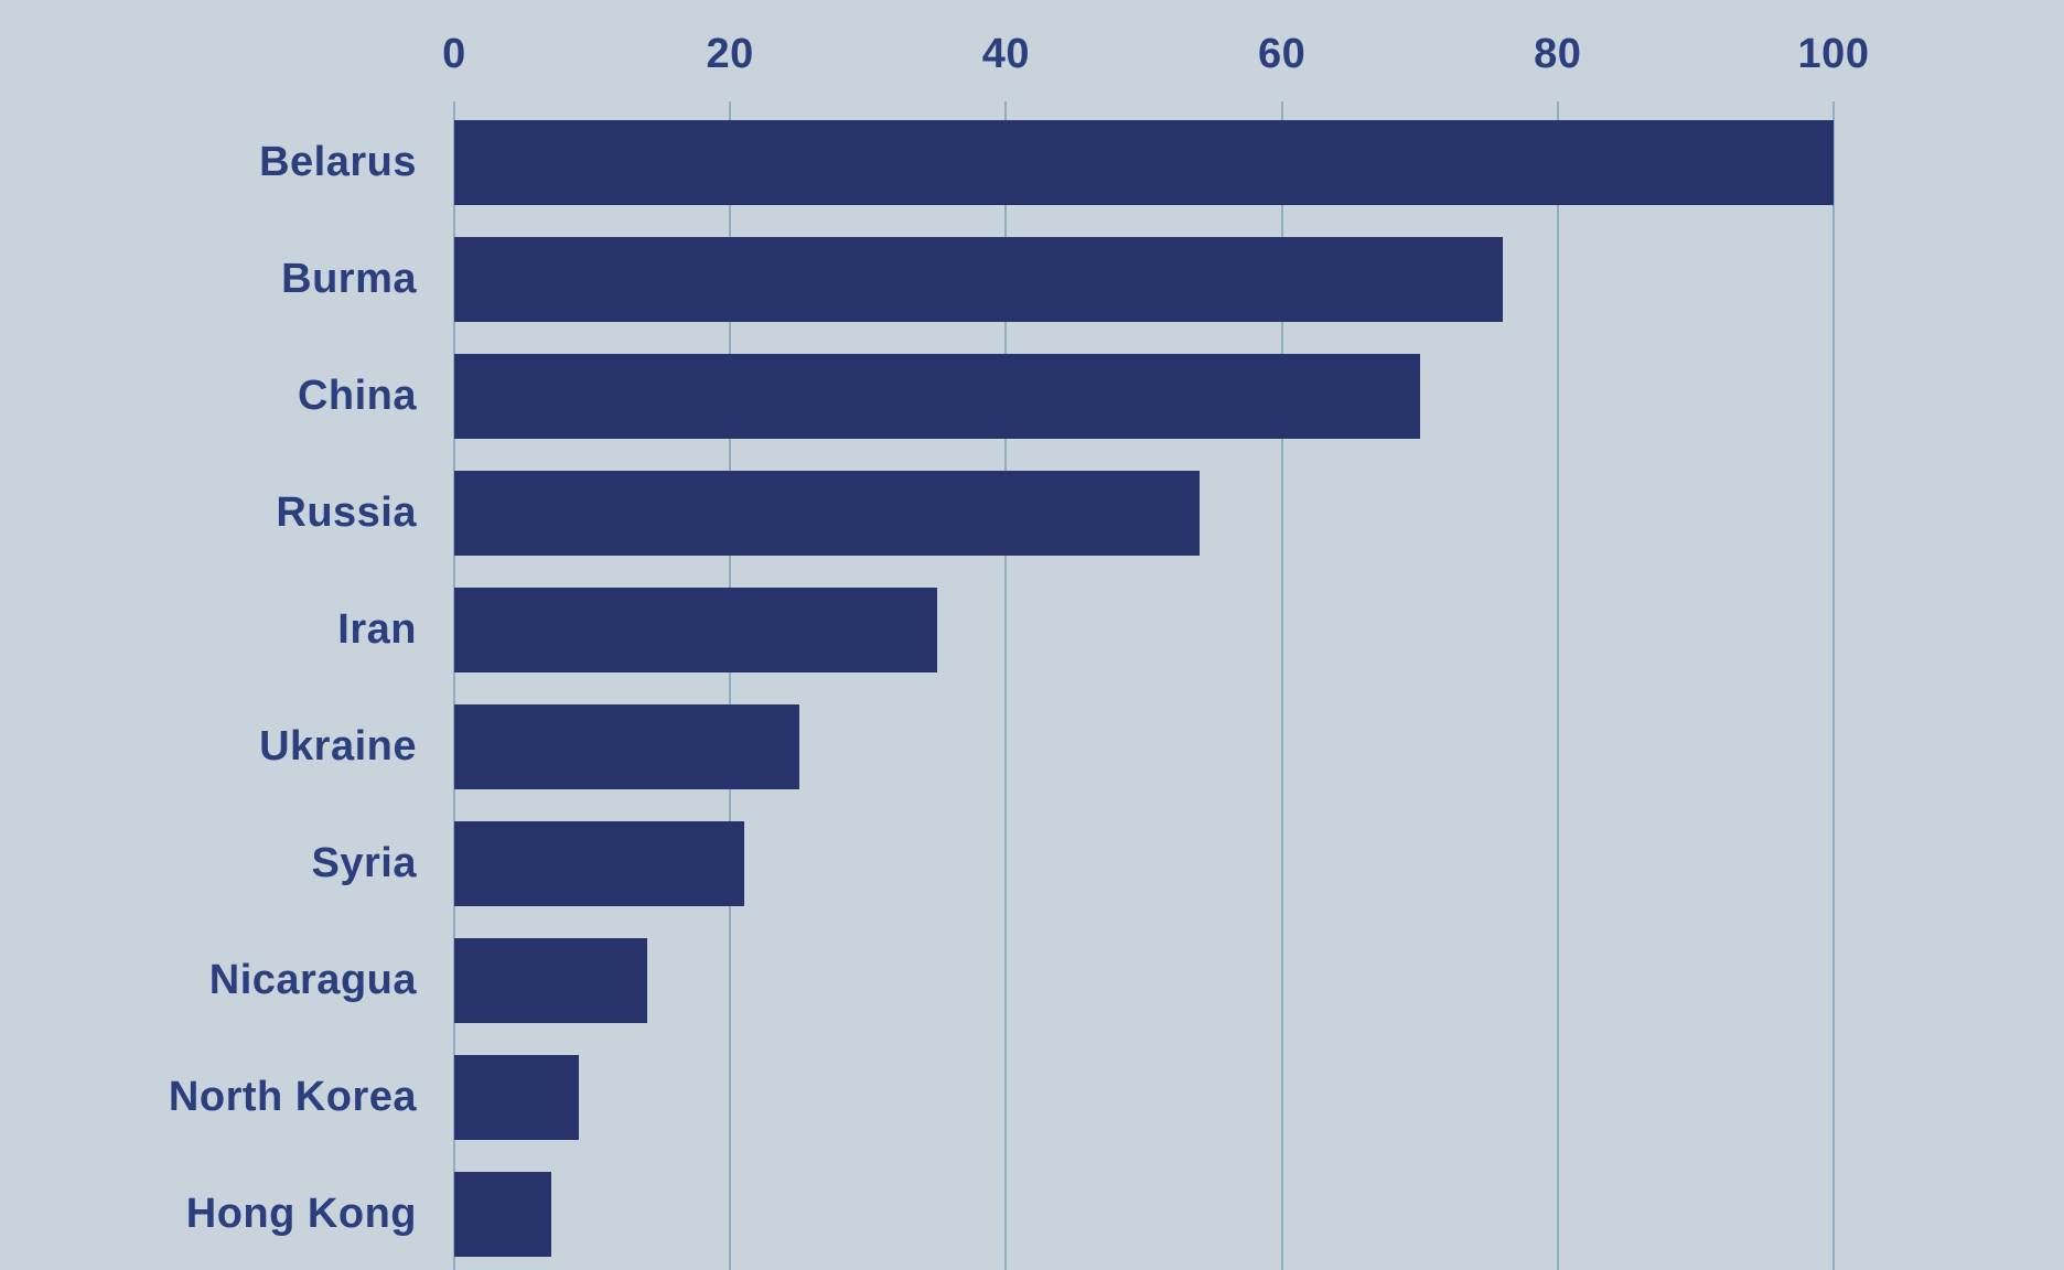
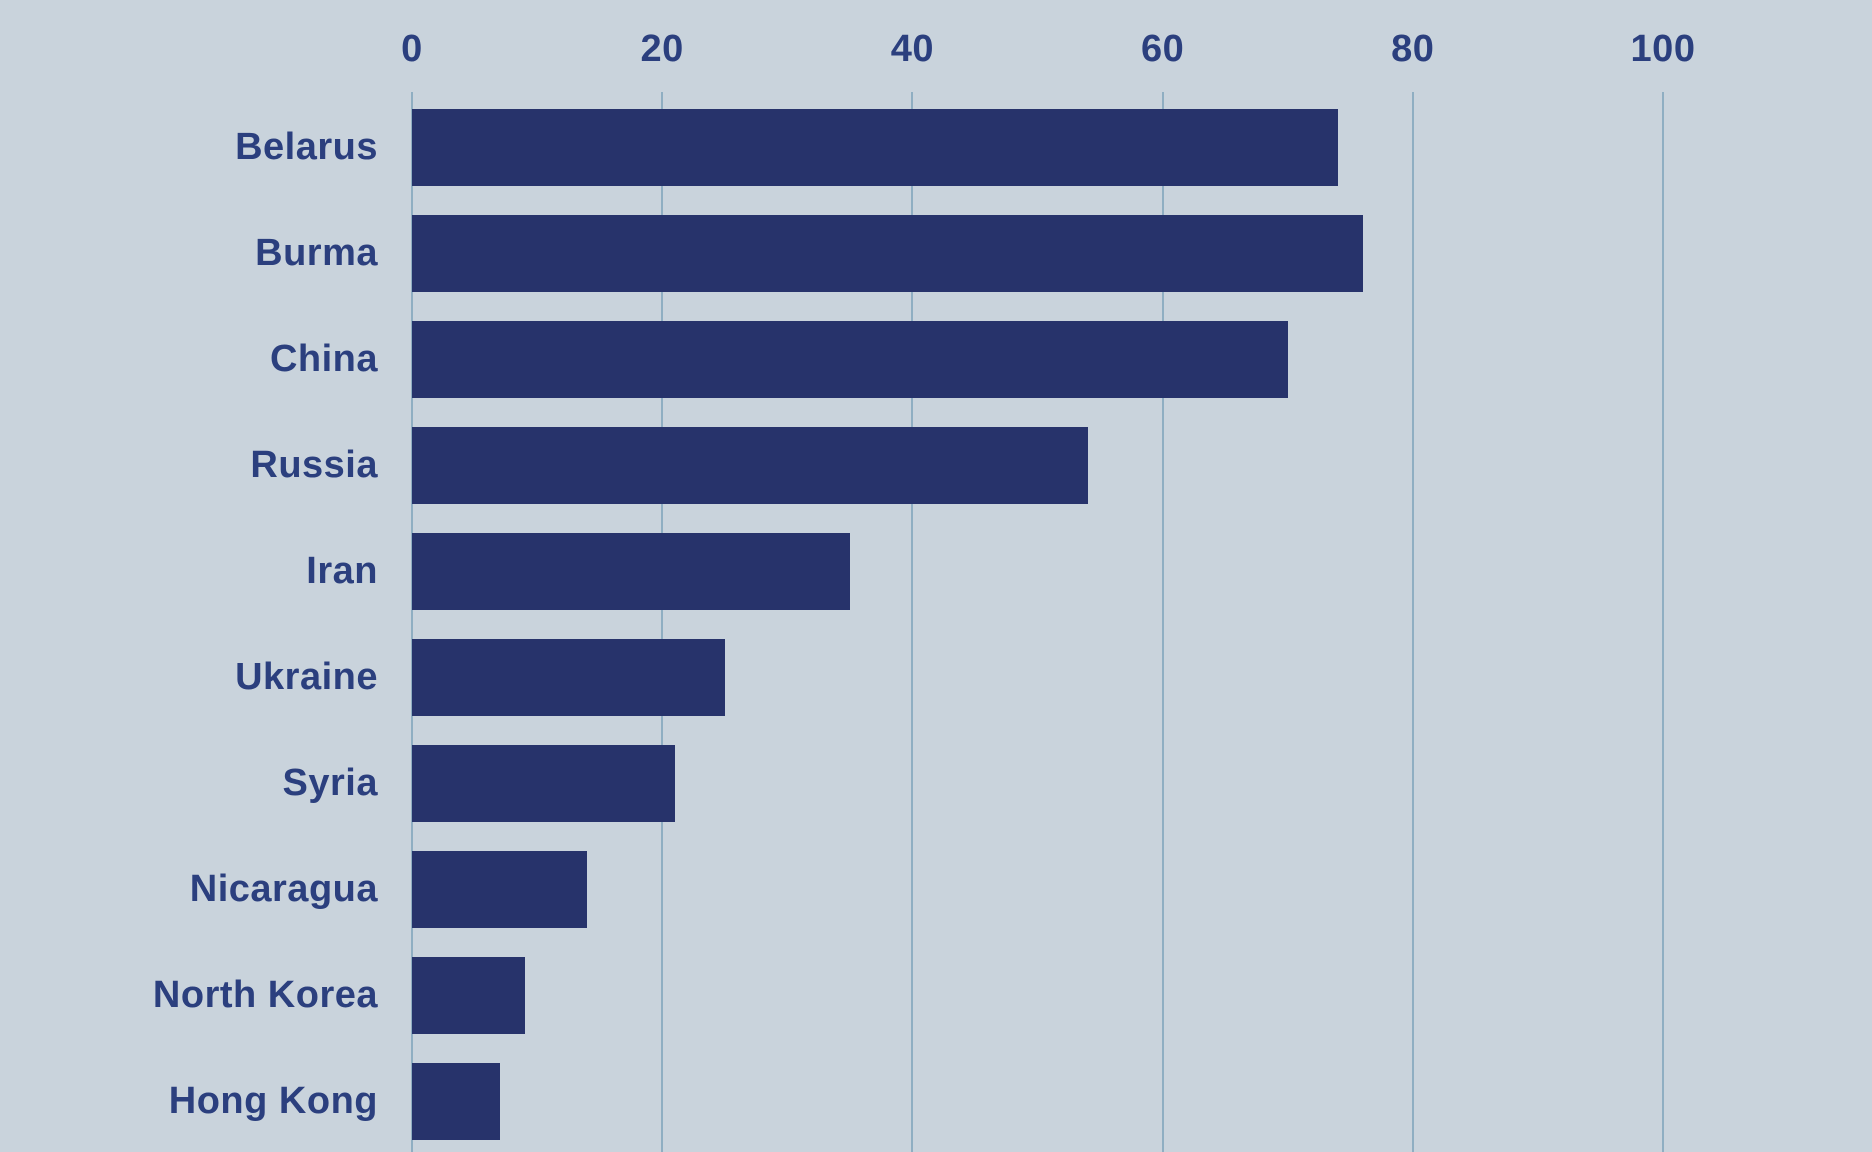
Belarus: 100 -> 74
